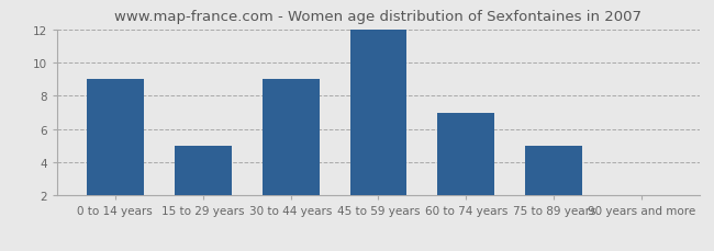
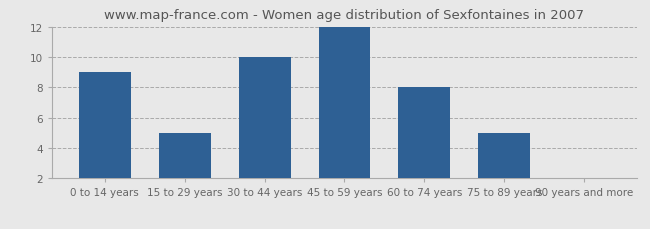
30 to 44 years: 9 -> 10
60 to 74 years: 7 -> 8
